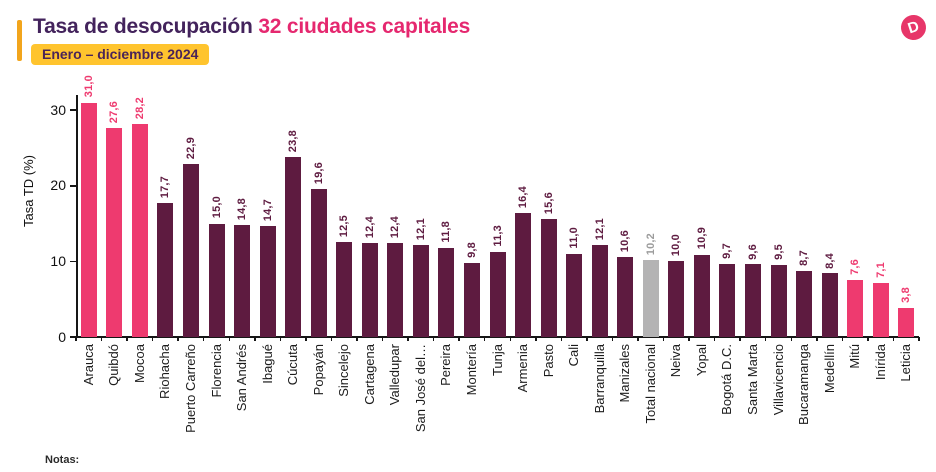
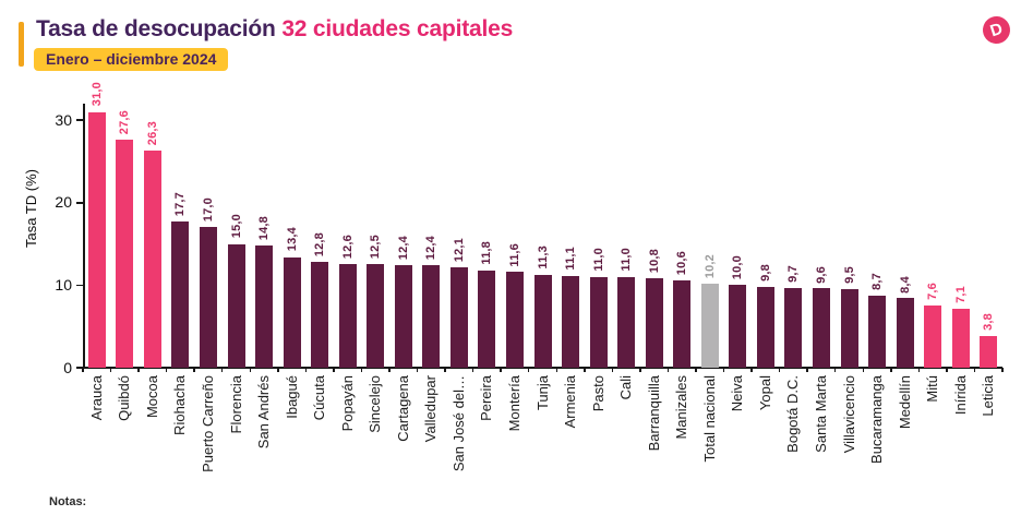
Mocoa: 28,2 -> 26,3
Puerto Carreño: 22,9 -> 17,0
Ibagué: 14,7 -> 13,4
Cúcuta: 23,8 -> 12,8
Popayán: 19,6 -> 12,6
Montería: 9,8 -> 11,6
Armenia: 16,4 -> 11,1
Pasto: 15,6 -> 11,0
Barranquilla: 12,1 -> 10,8
Yopal: 10,9 -> 9,8
